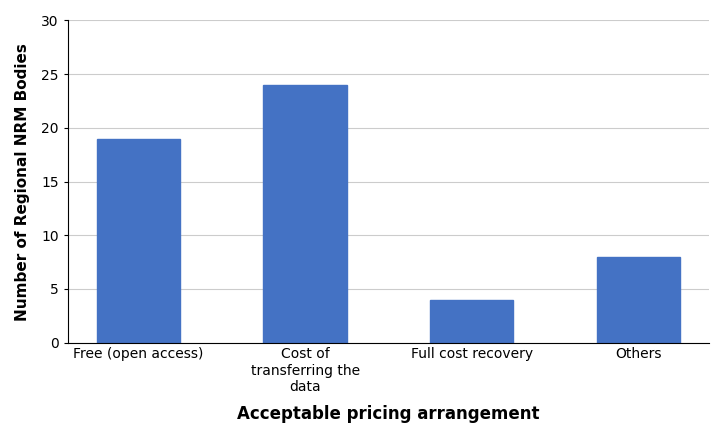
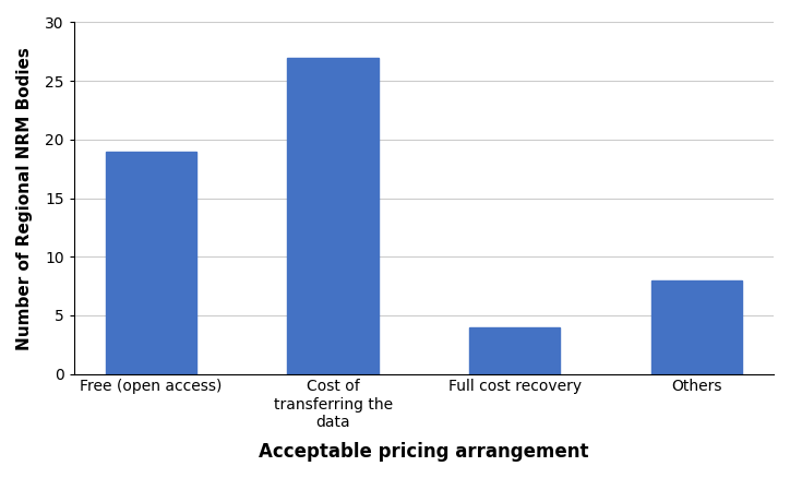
Cost of transferring the data: 24 -> 27
